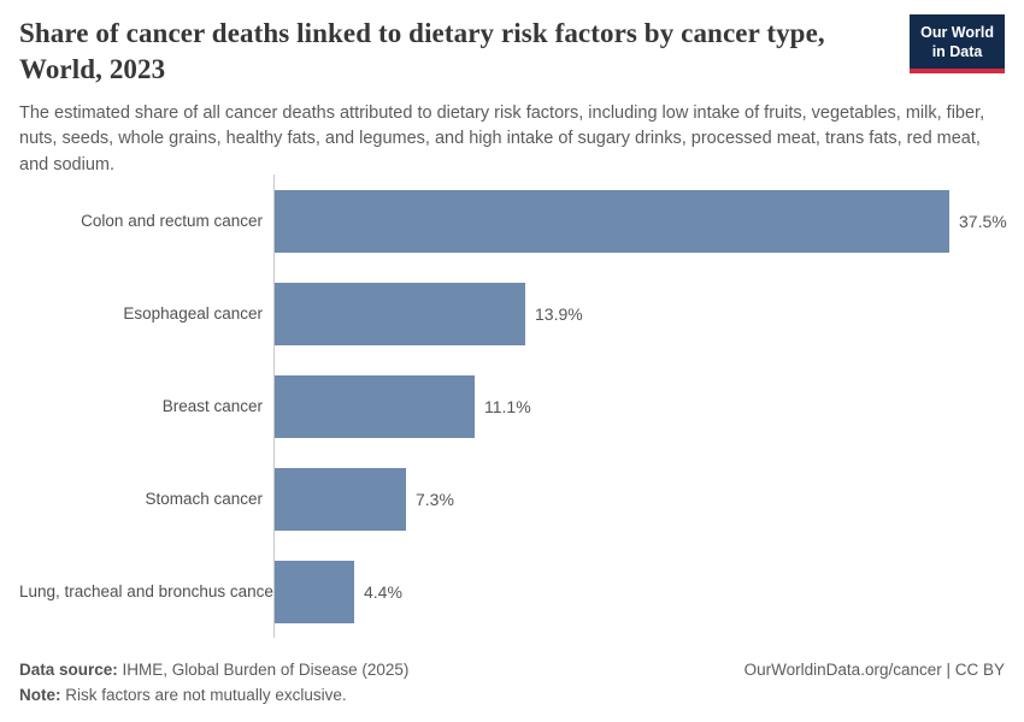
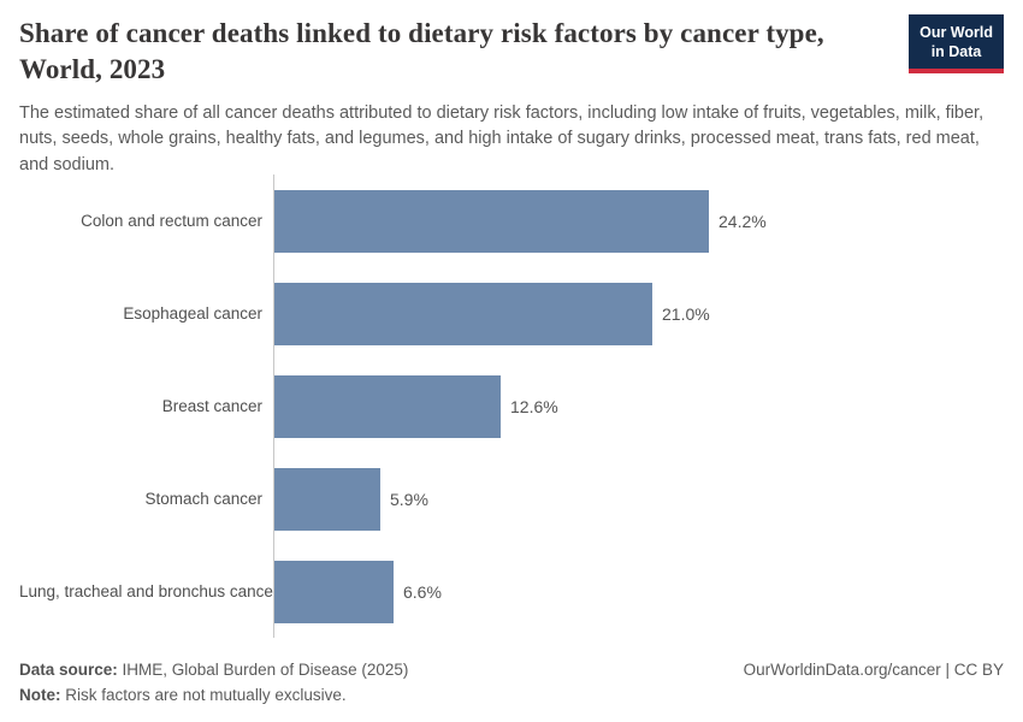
Colon and rectum cancer: 37.5% -> 24.2%
Esophageal cancer: 13.9% -> 21.0%
Breast cancer: 11.1% -> 12.6%
Stomach cancer: 7.3% -> 5.9%
Lung, tracheal and bronchus cancer: 4.4% -> 6.6%
